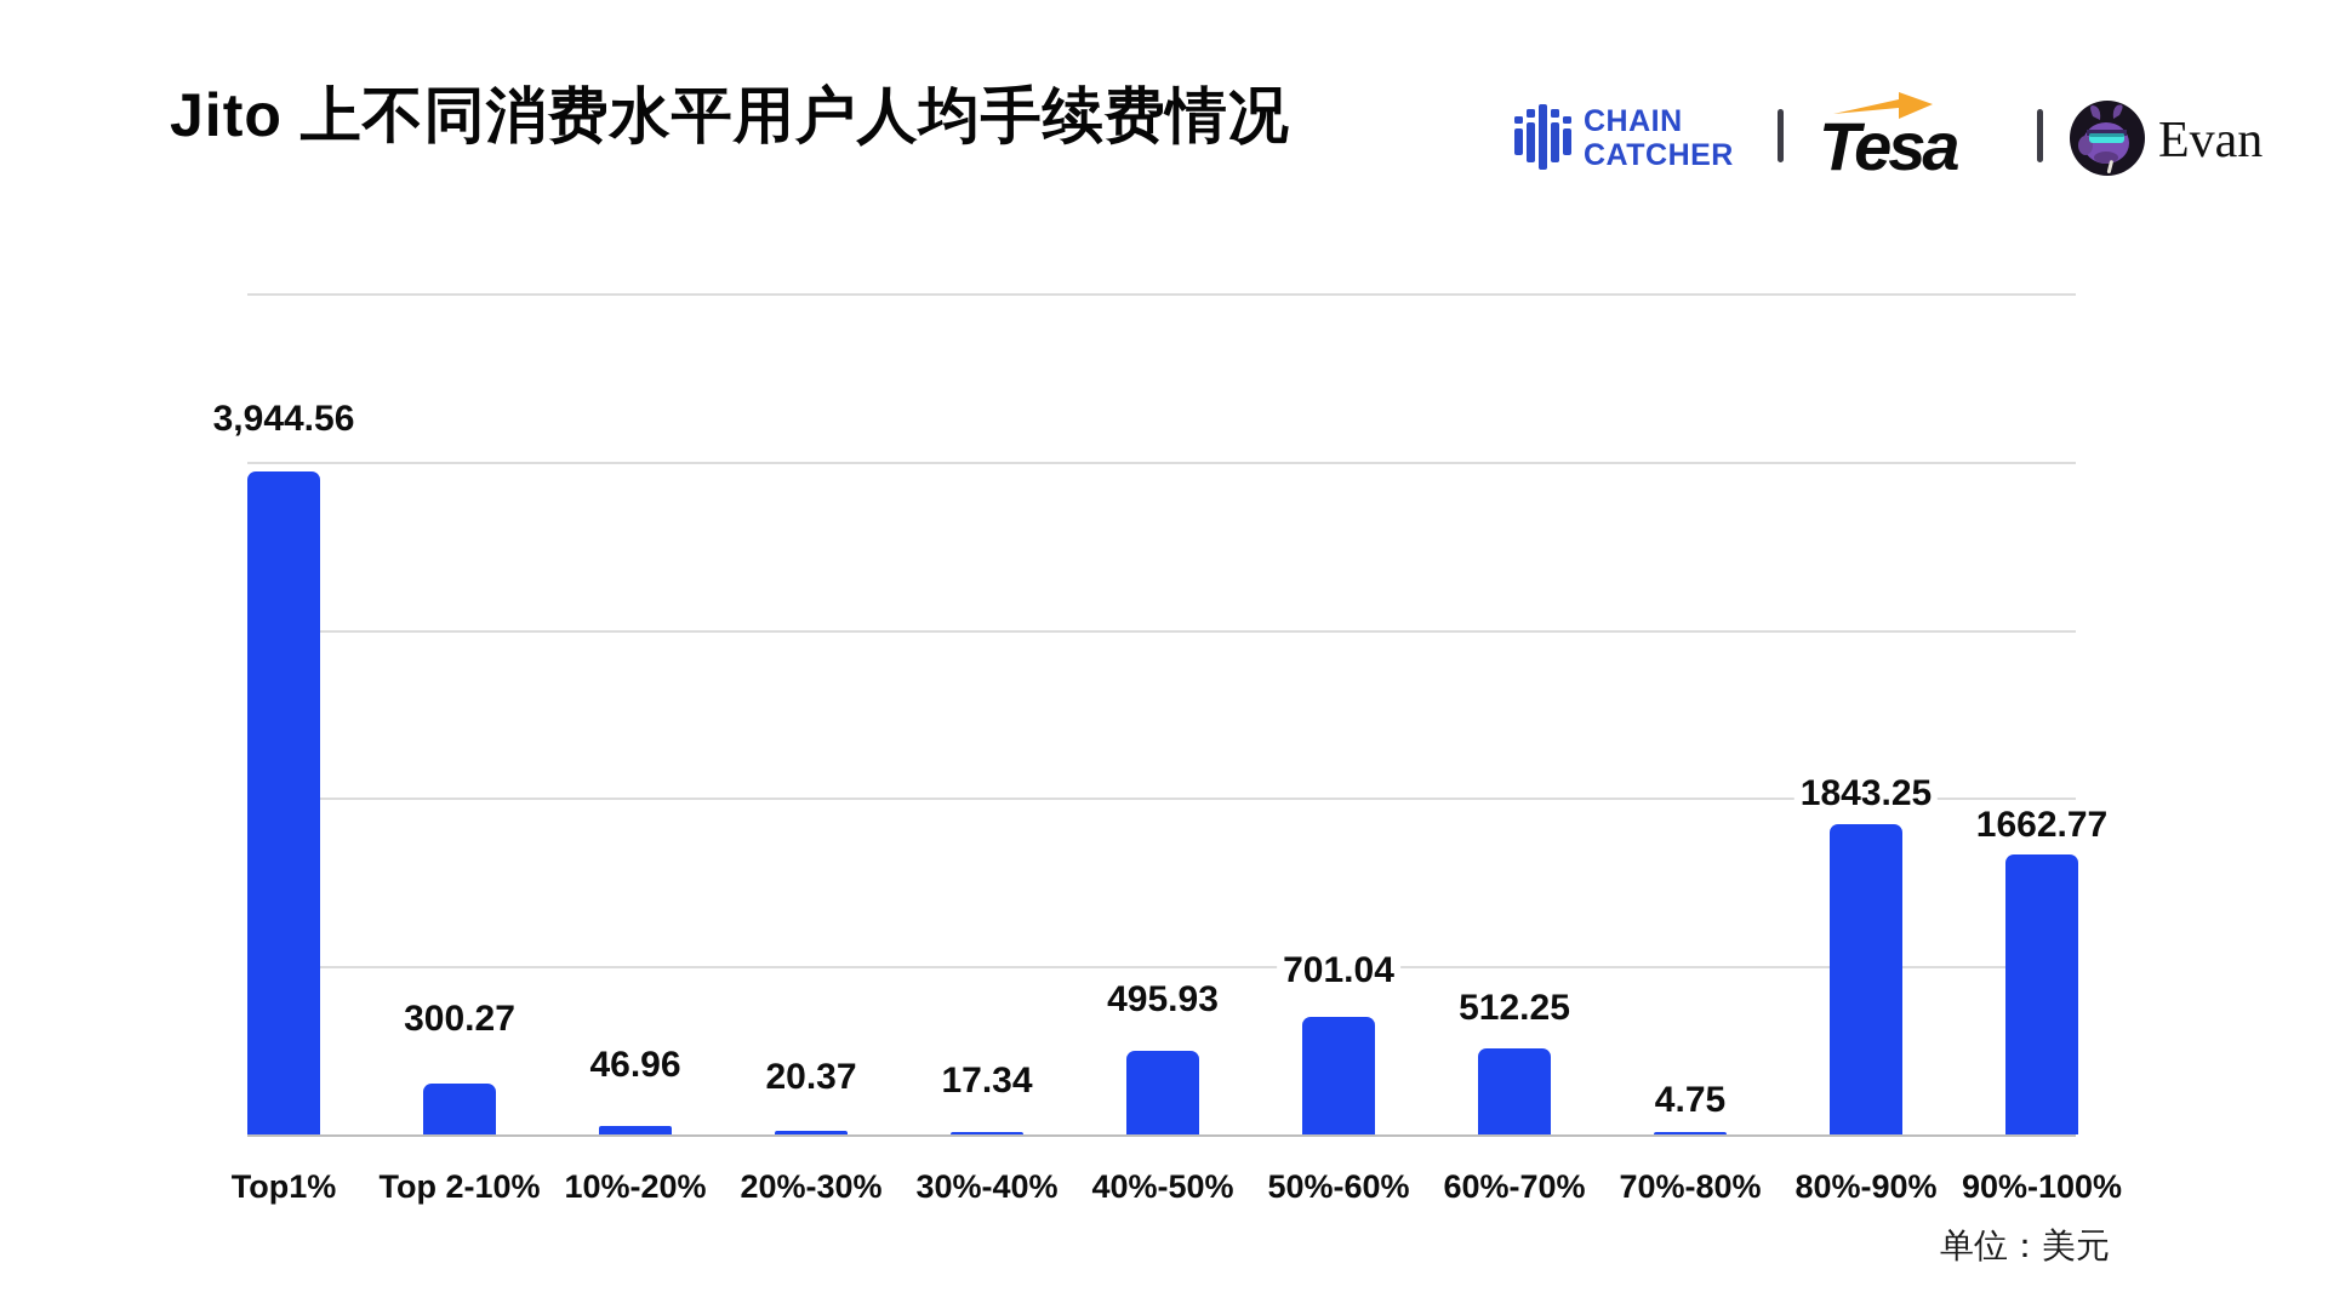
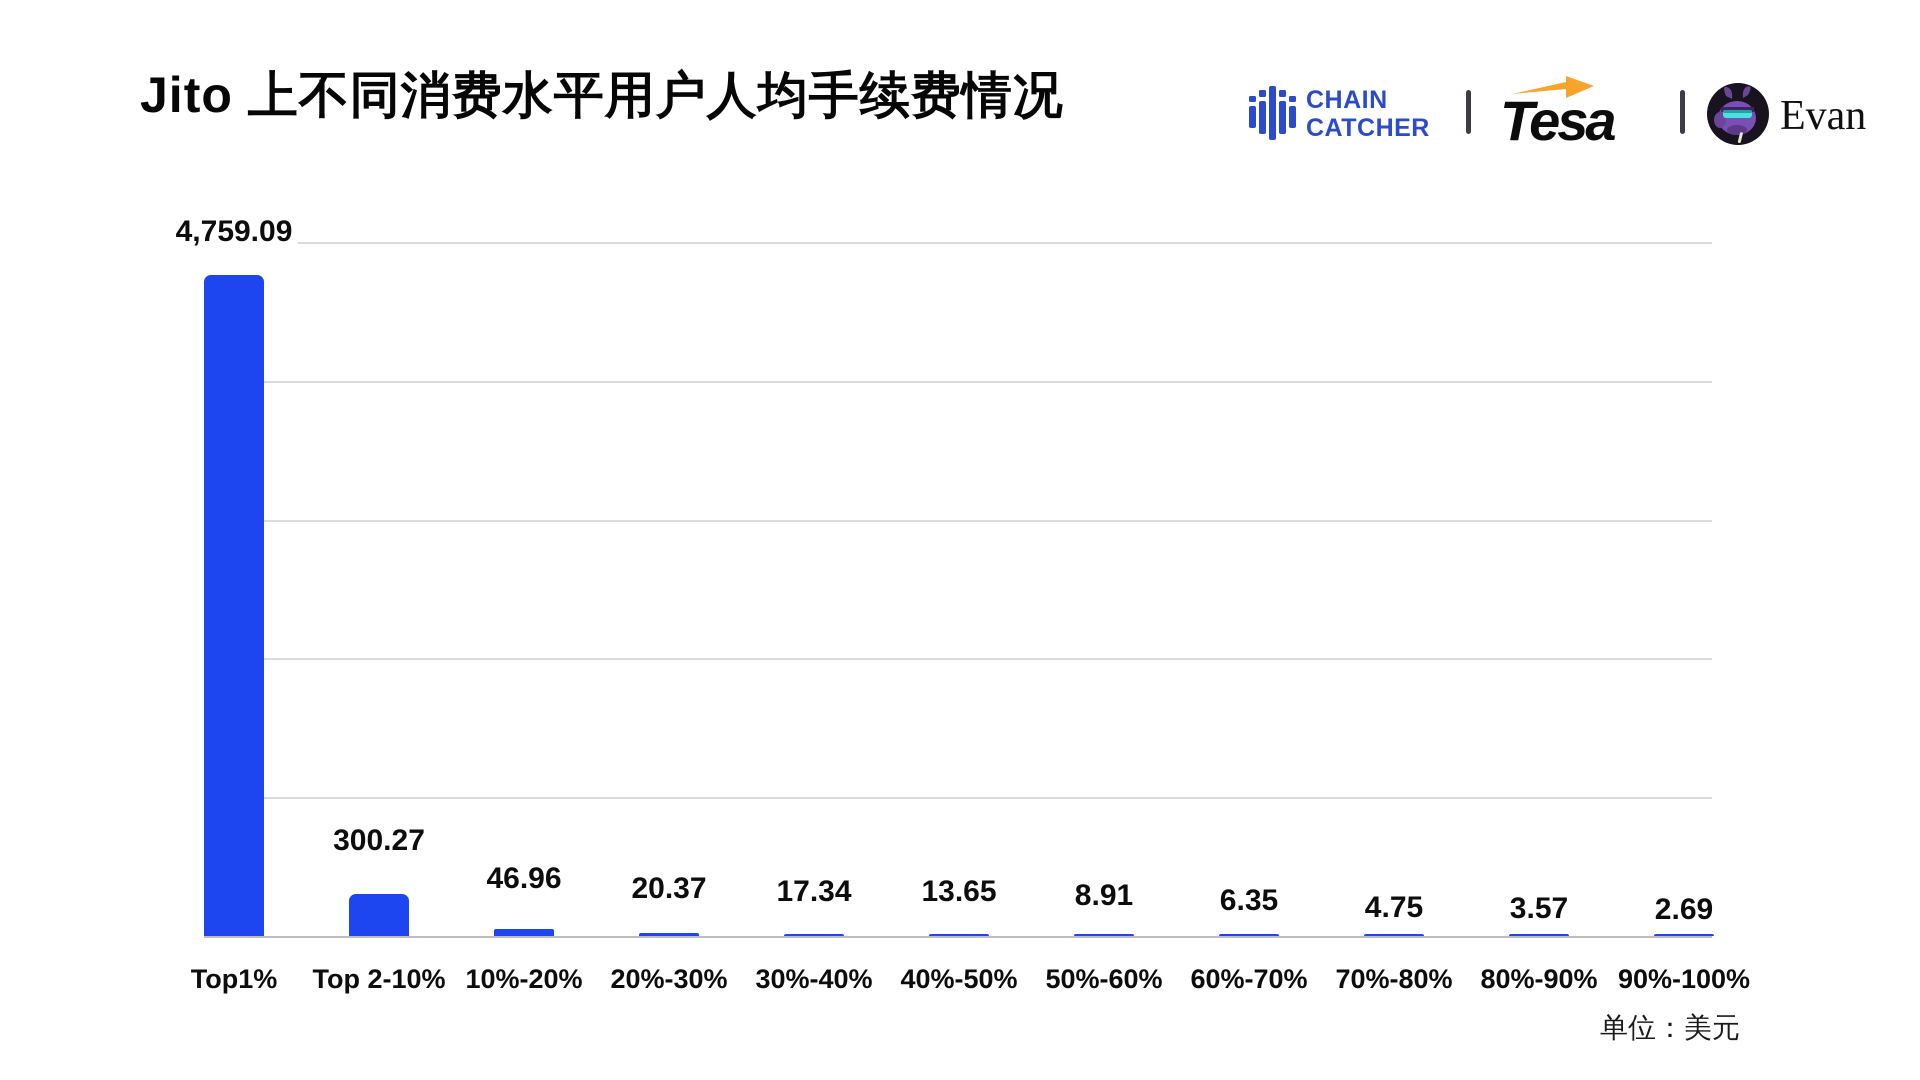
Top1%: 3,944.56 -> 4,759.09
40%-50%: 495.93 -> 13.65
50%-60%: 701.04 -> 8.91
60%-70%: 512.25 -> 6.35
80%-90%: 1843.25 -> 3.57
90%-100%: 1662.77 -> 2.69
